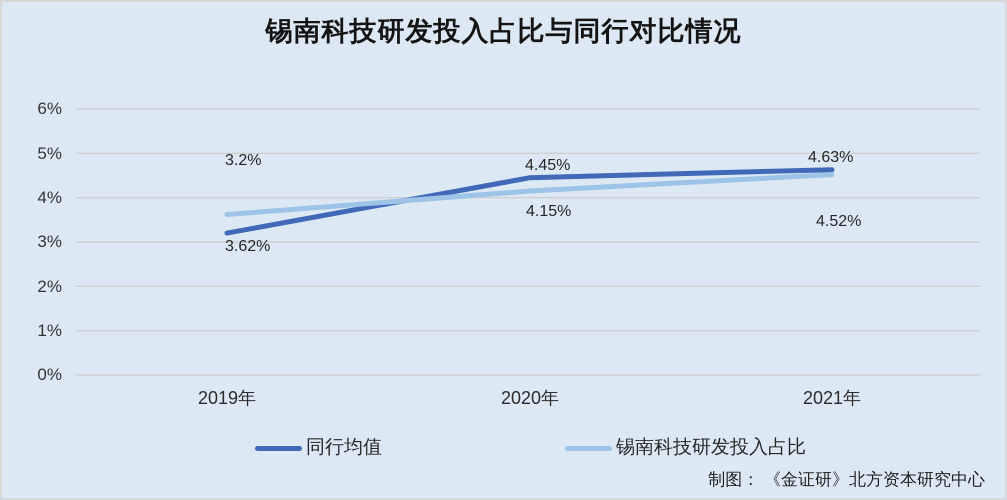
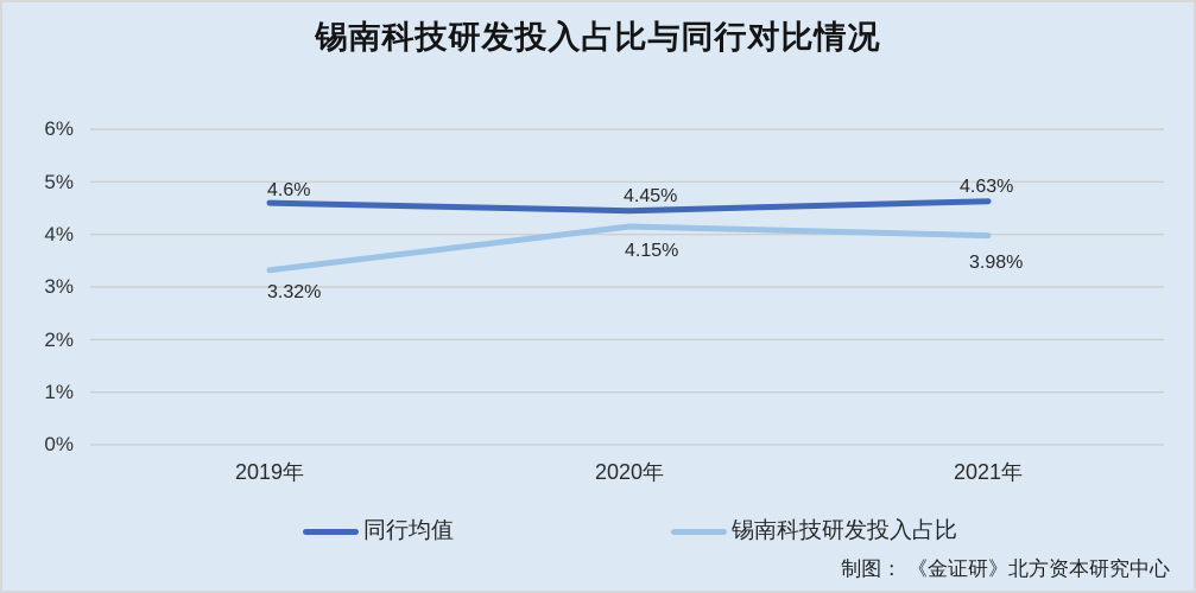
同行均值/2019年: 3.2% -> 4.6%
锡南科技研发投入占比/2019年: 3.62% -> 3.32%
锡南科技研发投入占比/2021年: 4.52% -> 3.98%
